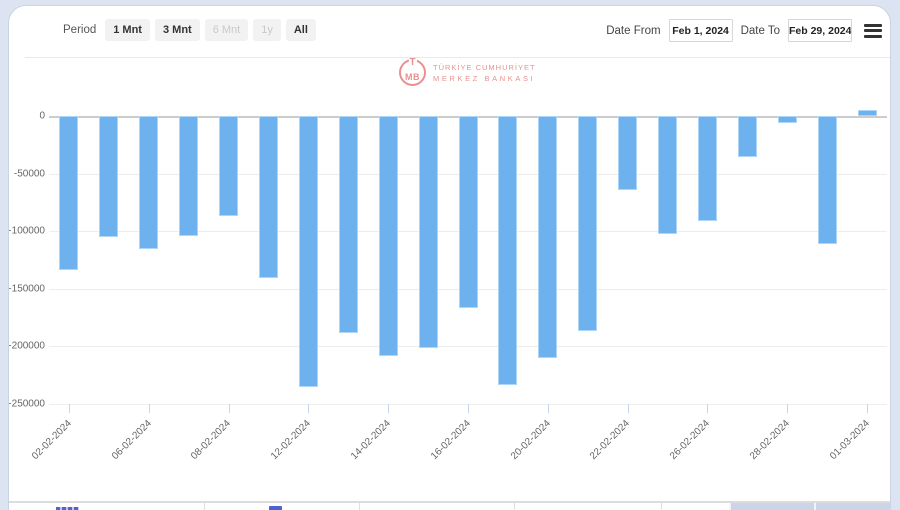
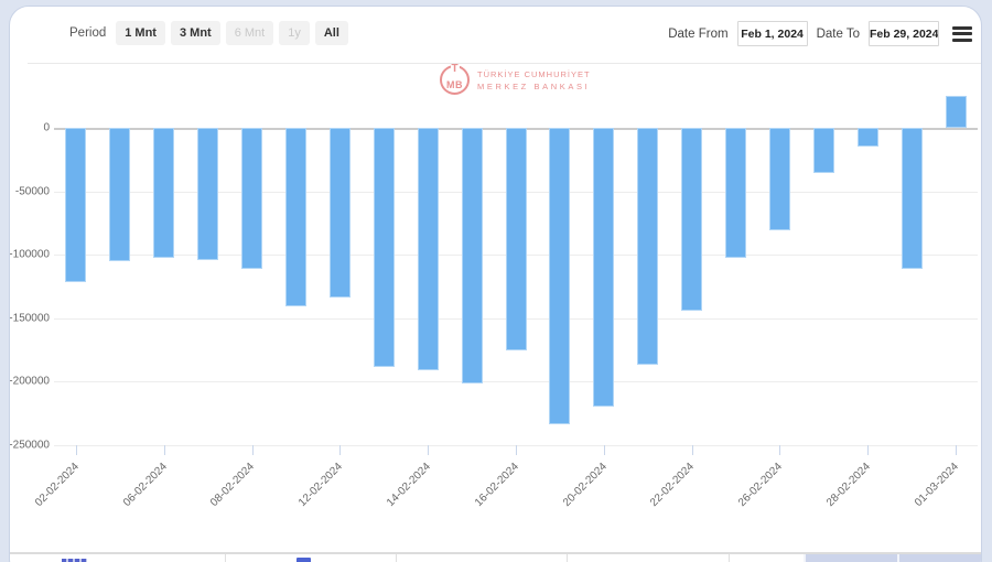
02-02-2024: -134000 -> -122000
06-02-2024: -116000 -> -103000
08-02-2024: -87000 -> -111000
12-02-2024: -236000 -> -134000
14-02-2024: -209000 -> -191000
16-02-2024: -167000 -> -176000
20-02-2024: -210000 -> -220000
22-02-2024: -64000 -> -144000
26-02-2024: -91000 -> -81000
28-02-2024: -6000 -> -15000
01-03-2024: 5000 -> 25000
